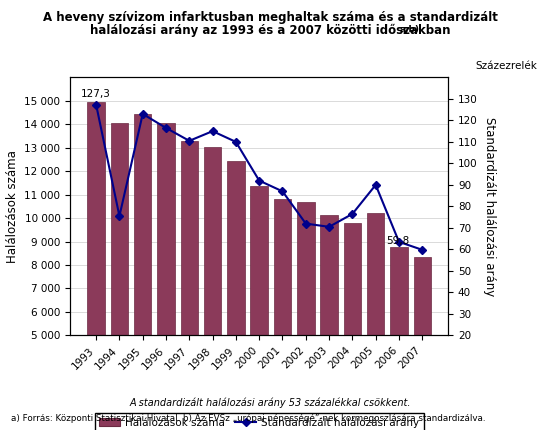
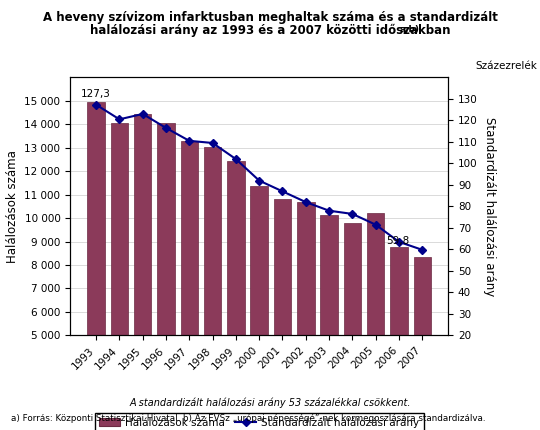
Standardizált halálozási arány/1994: 75.5 -> 120.5
Standardizált halálozási arány/1998: 115.0 -> 109.5
Standardizált halálozási arány/1999: 110.0 -> 102.0
Standardizált halálozási arány/2002: 72.0 -> 82.0
Standardizált halálozási arány/2003: 70.5 -> 78.0
Standardizált halálozási arány/2005: 90.0 -> 71.5
